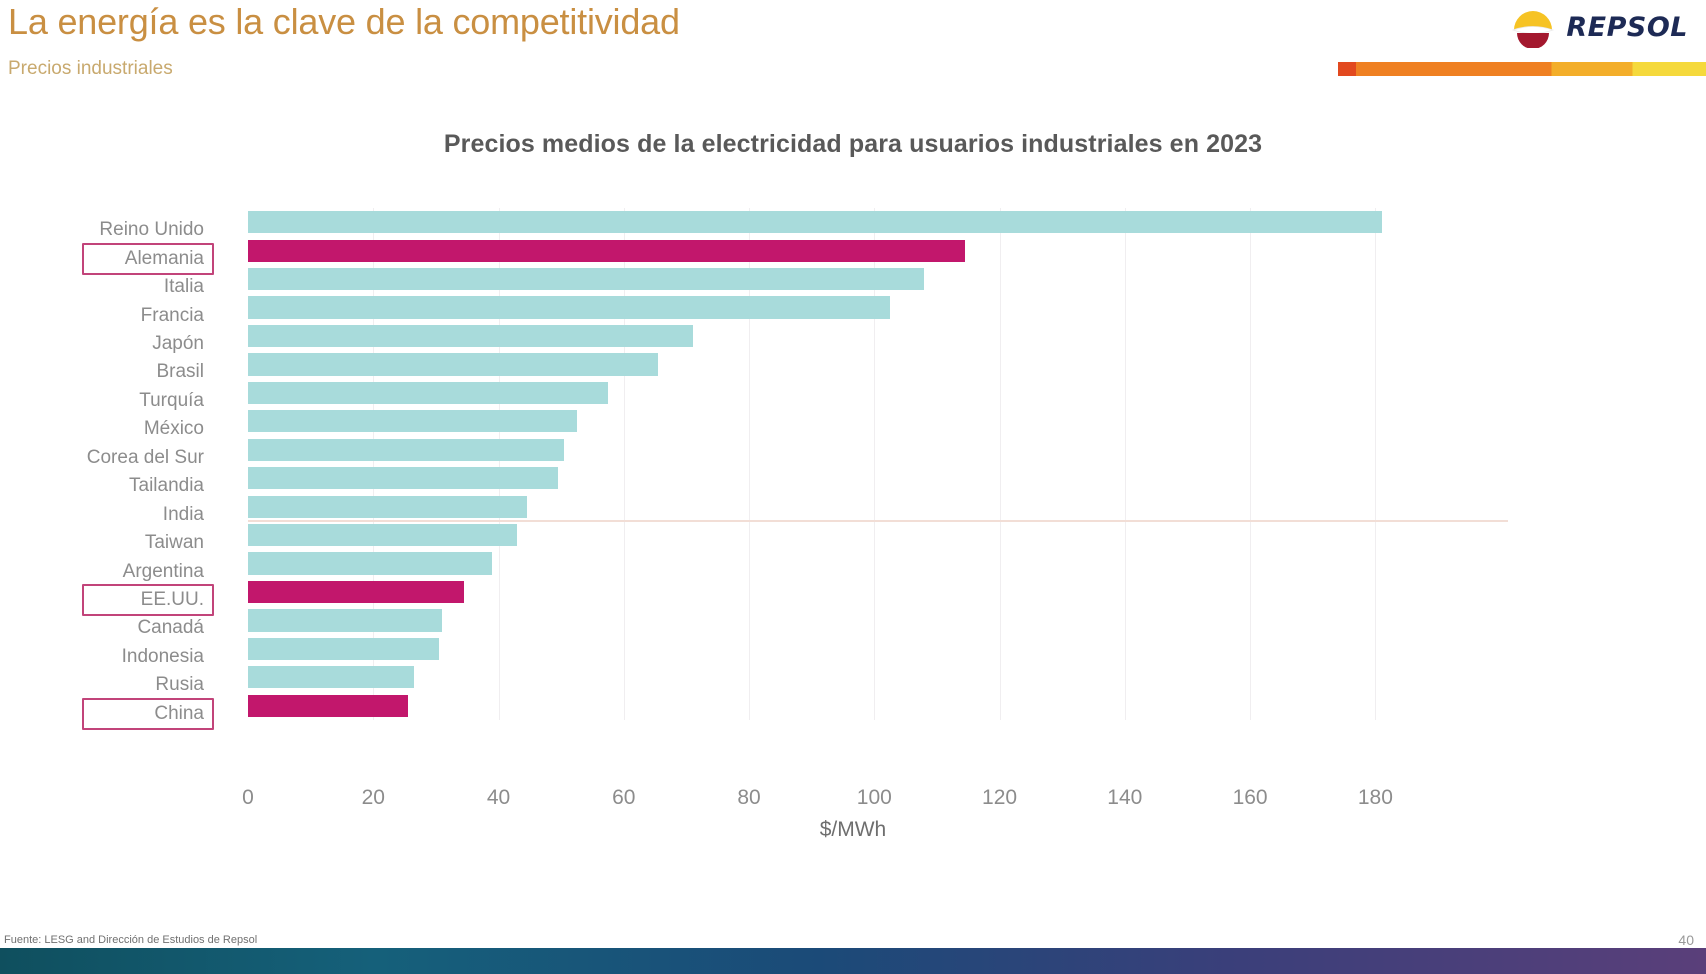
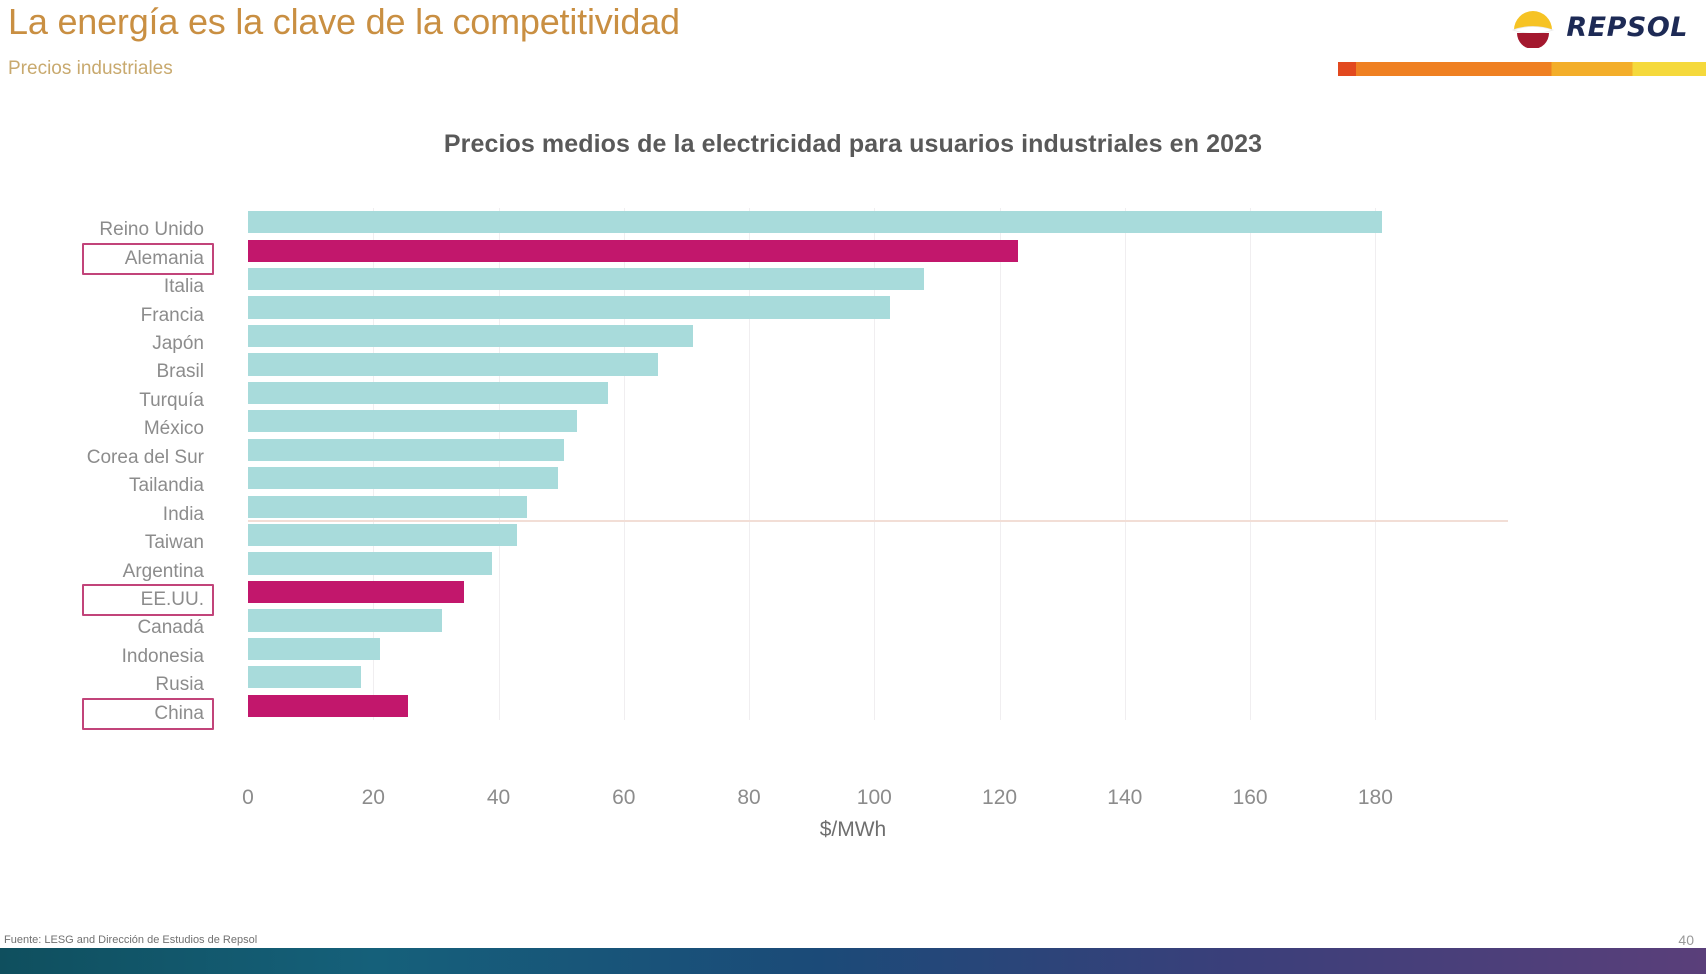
Alemania: 114 -> 123
Indonesia: 30 -> 21
Rusia: 26 -> 18
